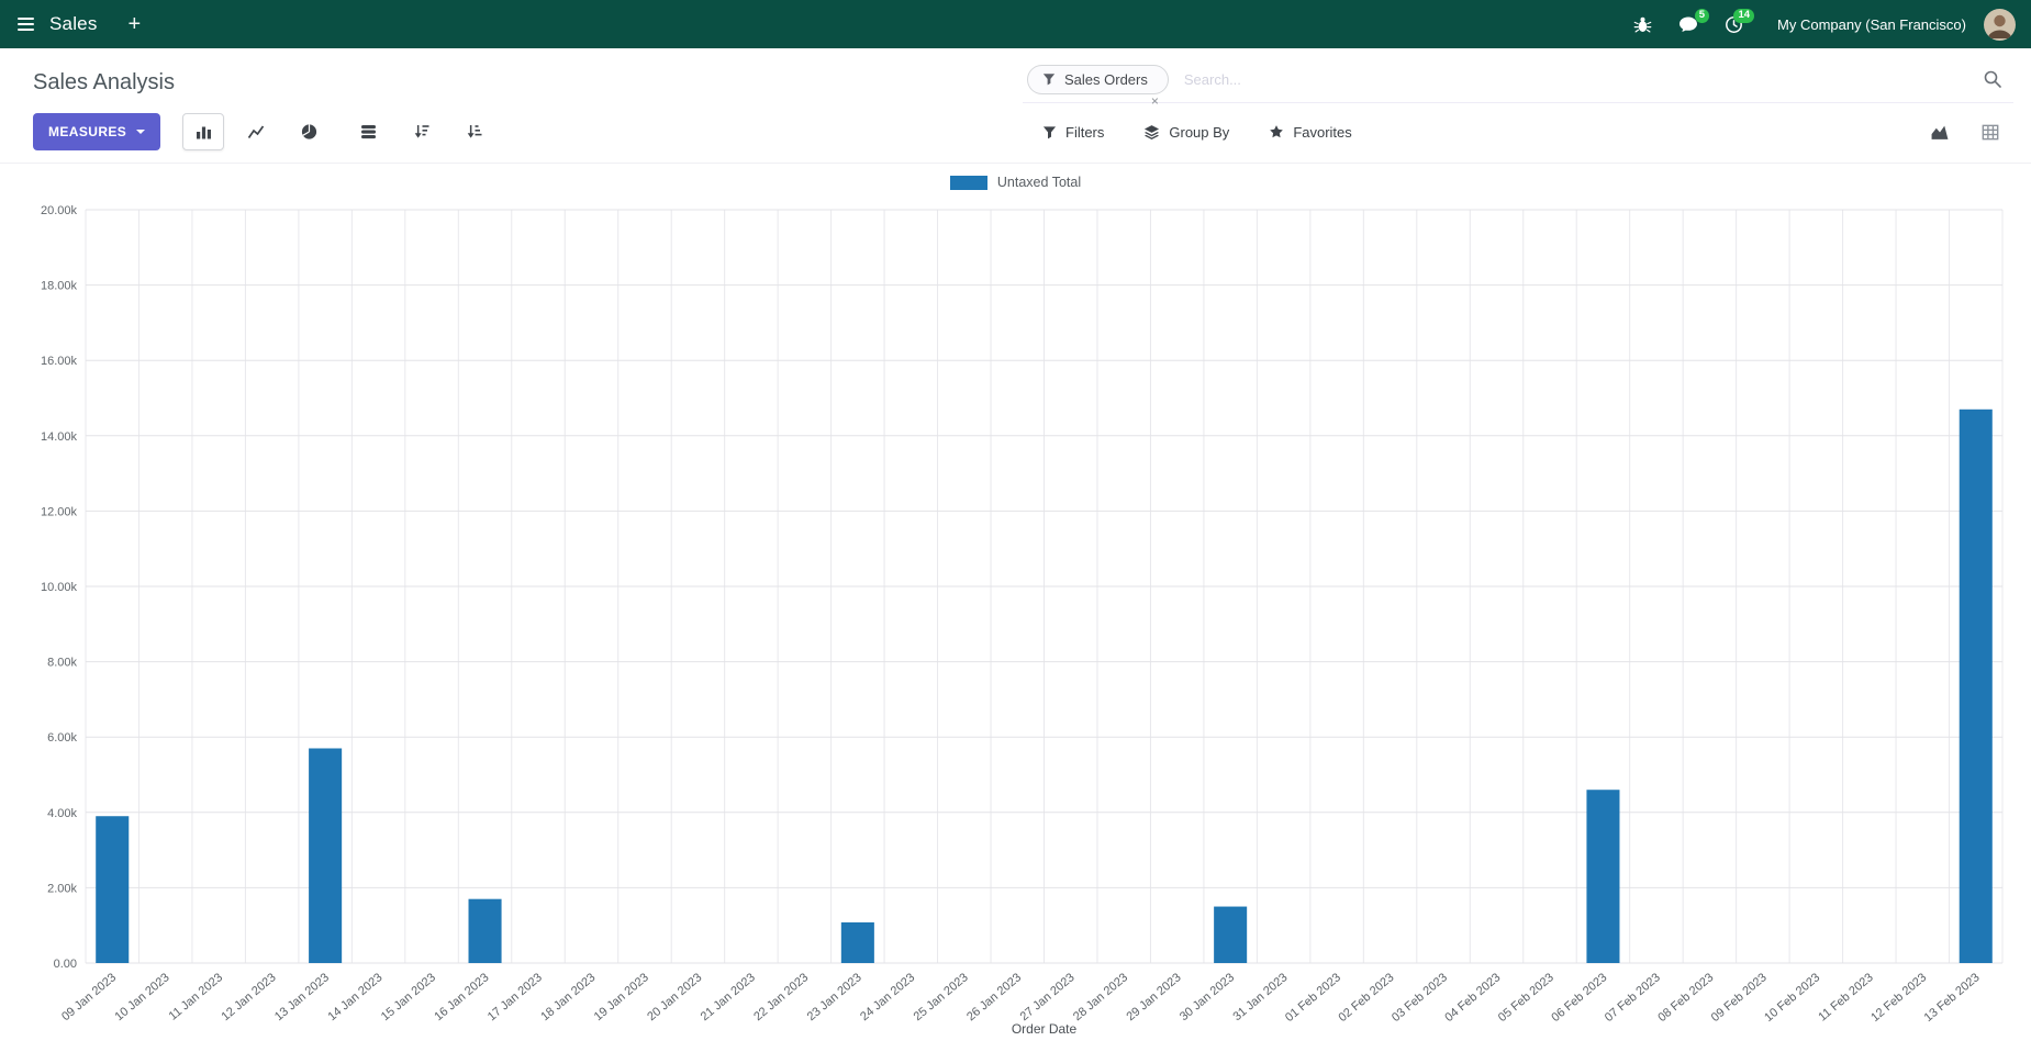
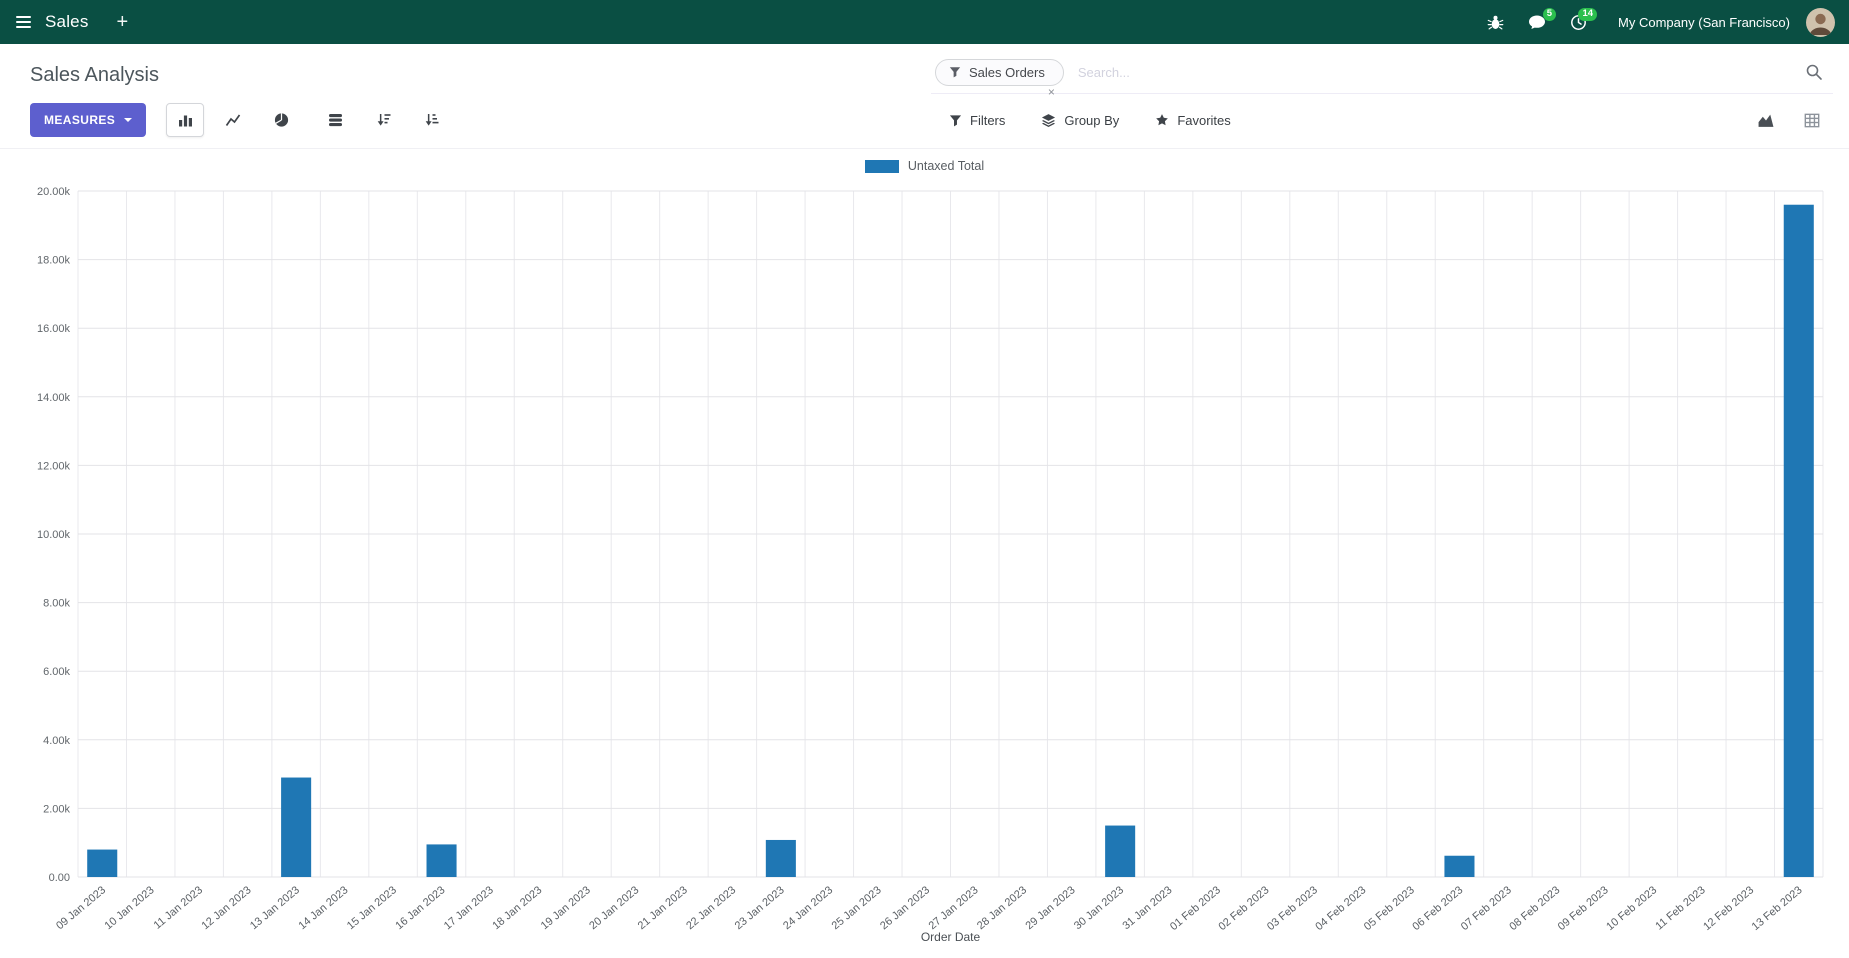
09 Jan 2023: 3.9k -> 0.8k
13 Jan 2023: 5.7k -> 2.9k
16 Jan 2023: 1.7k -> 1.0k
06 Feb 2023: 4.6k -> 0.6k
13 Feb 2023: 14.7k -> 19.6k
